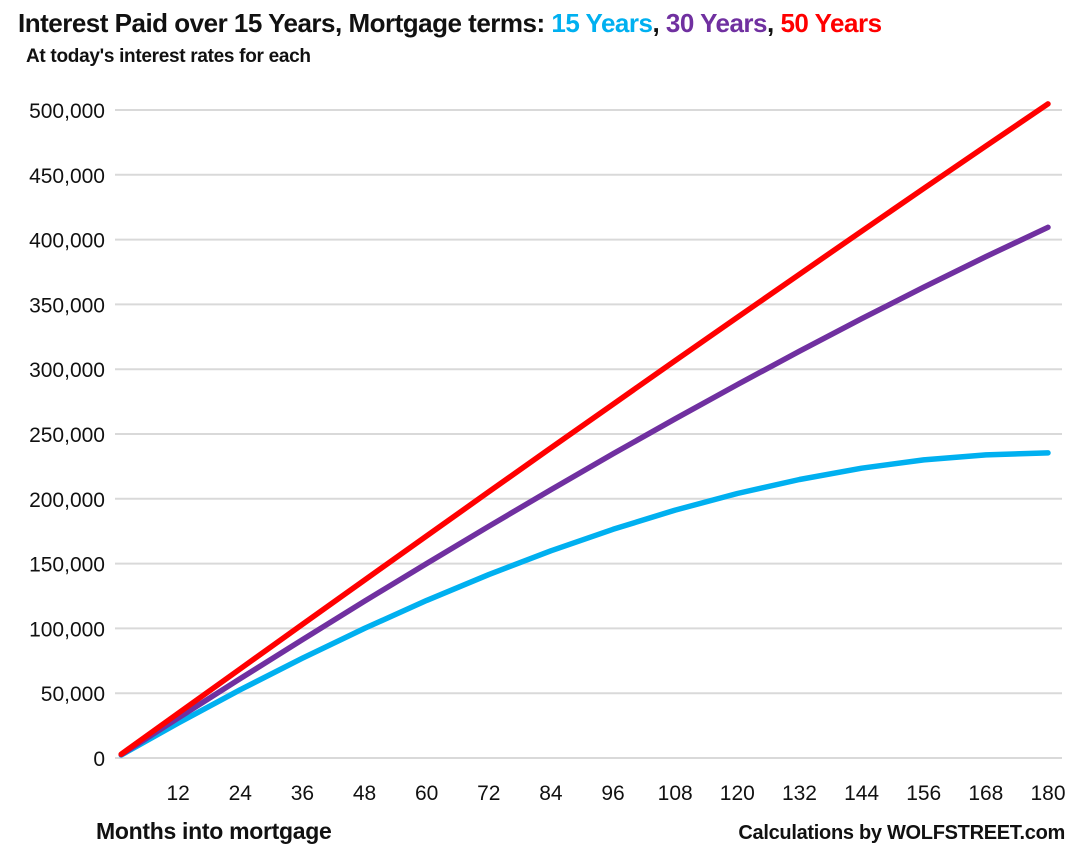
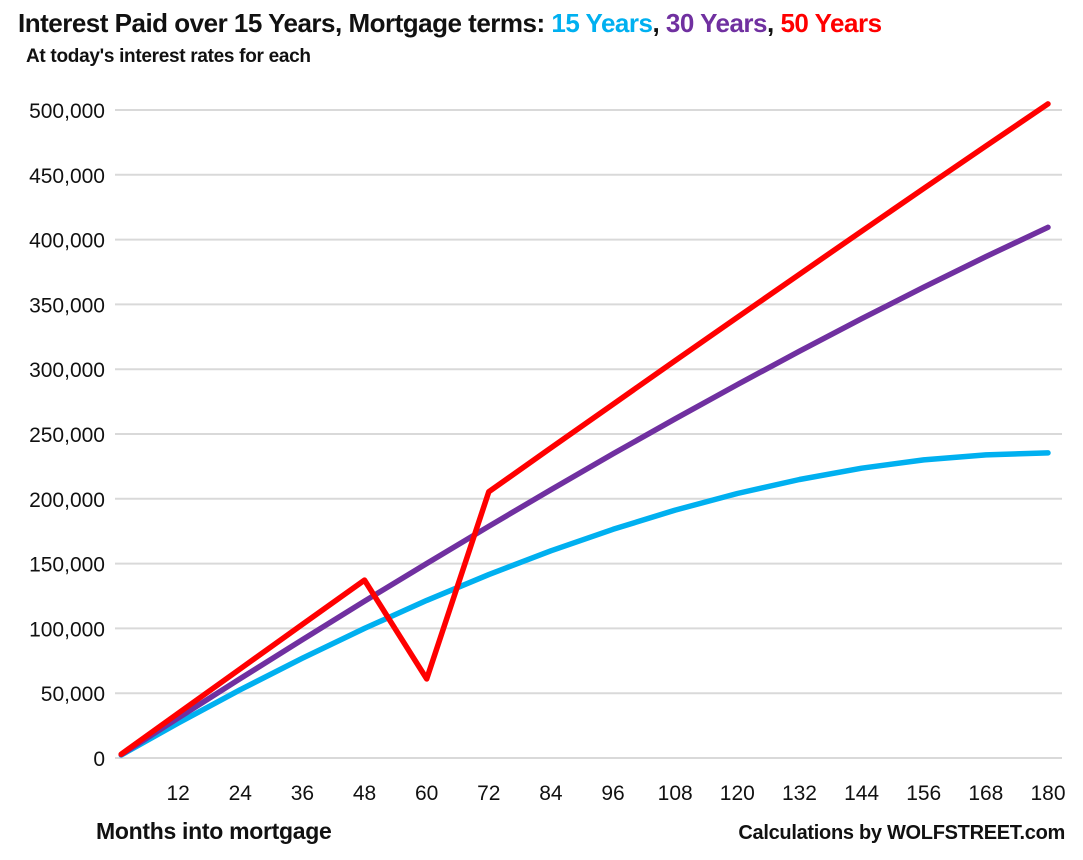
50 Years/60: 171000 -> 61000
